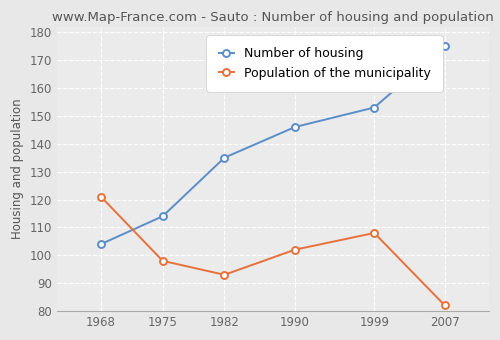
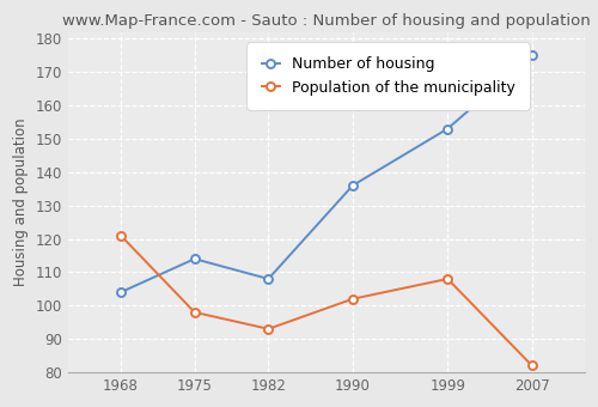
Number of housing/1982: 135 -> 108
Number of housing/1990: 146 -> 136
